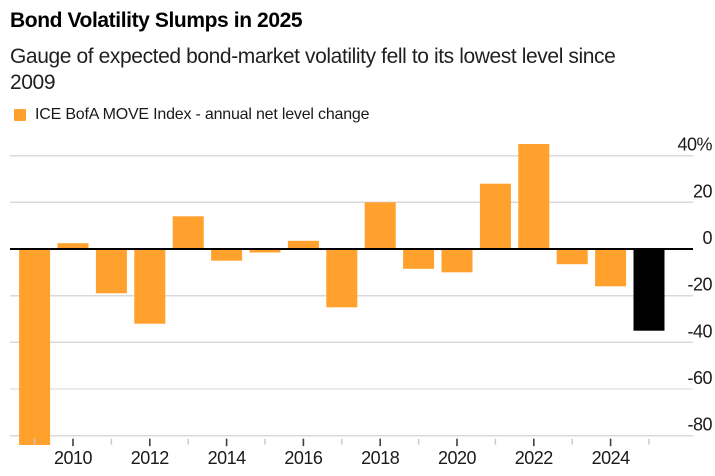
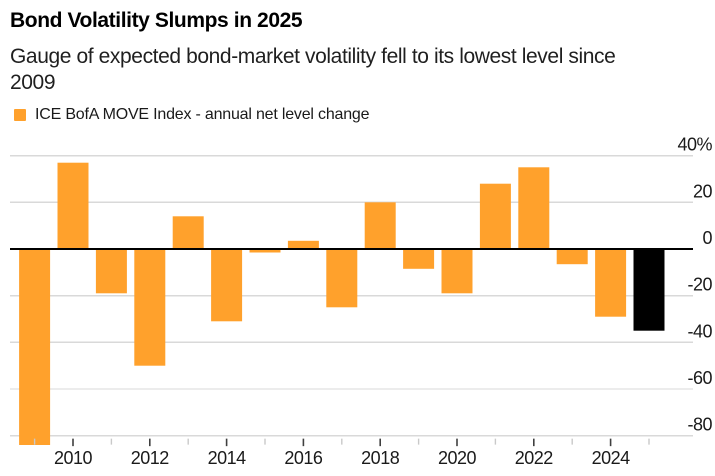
2010: 2% -> 37%
2012: -32% -> -50%
2014: -5% -> -31%
2020: -10% -> -19%
2022: 45% -> 35%
2024: -16% -> -29%
